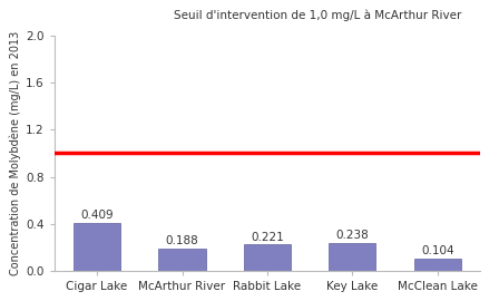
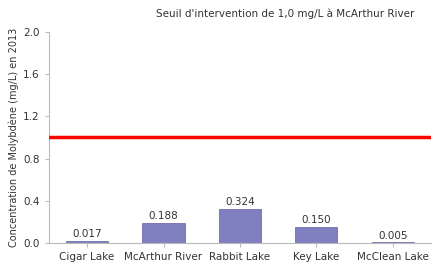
Cigar Lake: 0.409 -> 0.017
Rabbit Lake: 0.221 -> 0.324
Key Lake: 0.238 -> 0.150
McClean Lake: 0.104 -> 0.005
